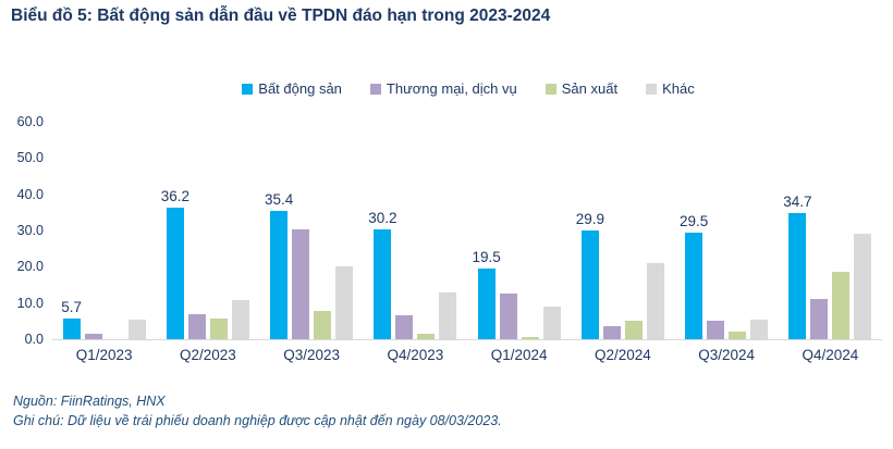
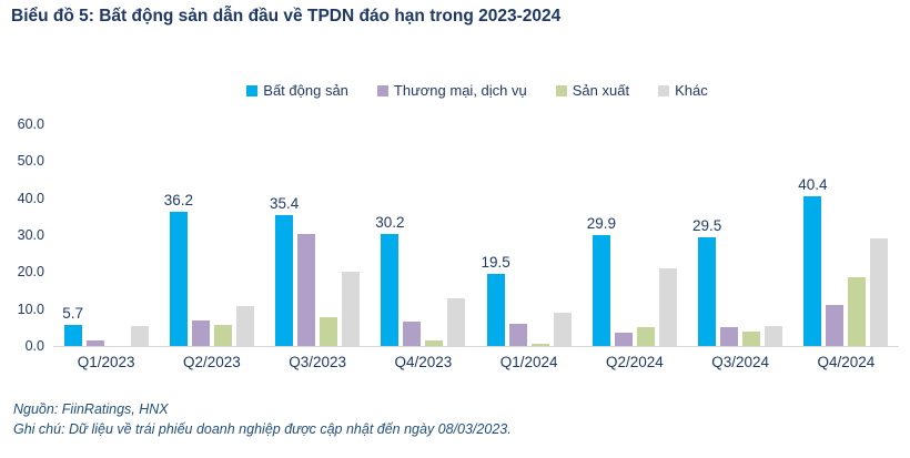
Thương mại, dịch vụ/Q1/2024: 12 -> 6
Sản xuất/Q3/2024: 2 -> 4
Bất động sản/Q4/2024: 34.7 -> 40.4
